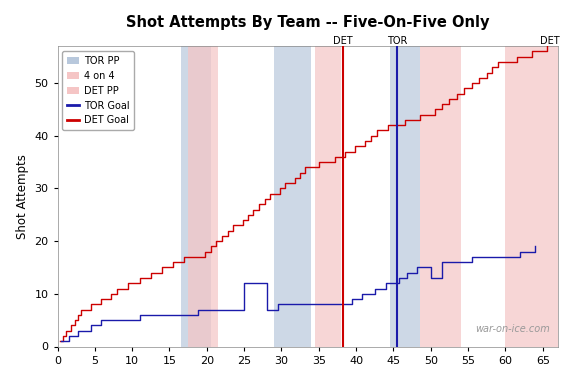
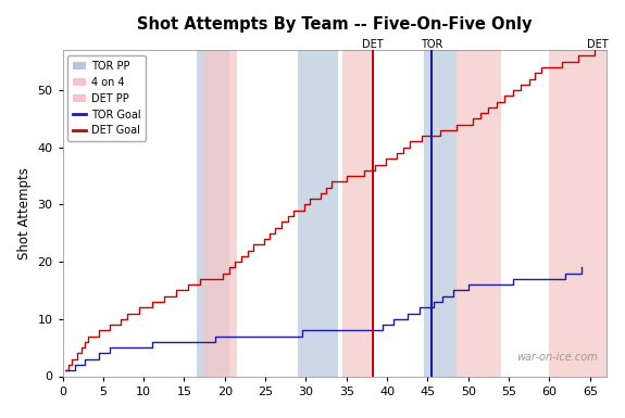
TOR Goal/25: 12 -> 7
TOR Goal/50: 13 -> 16
